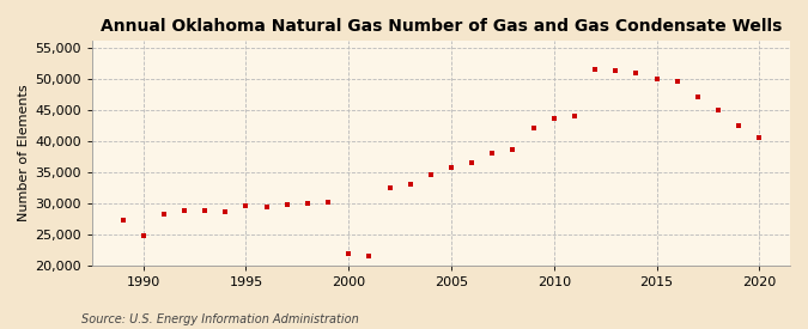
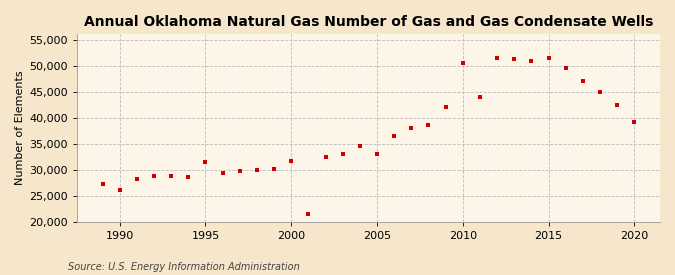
1990: 24,700 -> 26,000
1995: 29,500 -> 31,400
2000: 21,800 -> 31,600
2005: 35,700 -> 33,000
2010: 43,500 -> 50,400
2015: 50,000 -> 51,400
2020: 40,500 -> 39,200
